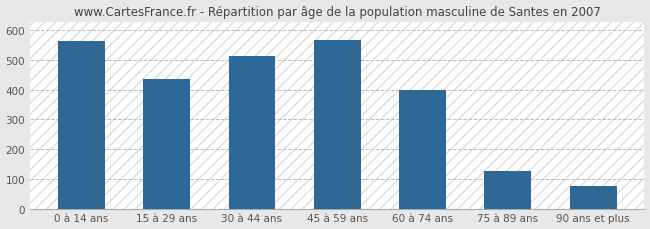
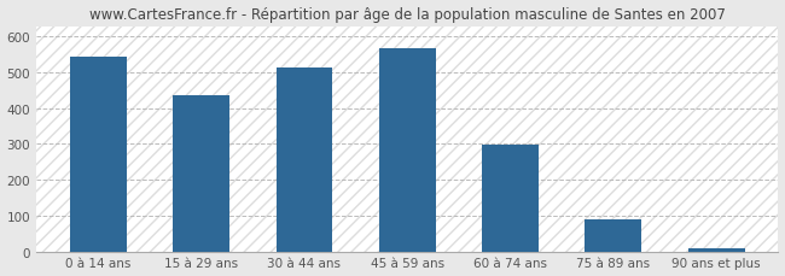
0 à 14 ans: 565 -> 543
60 à 74 ans: 400 -> 297
75 à 89 ans: 125 -> 88
90 ans et plus: 75 -> 10
